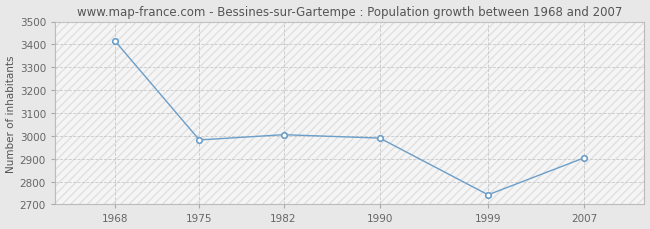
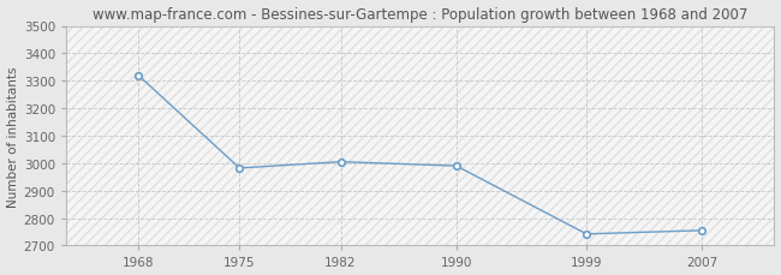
1968: 3414 -> 3320
2007: 2904 -> 2755
